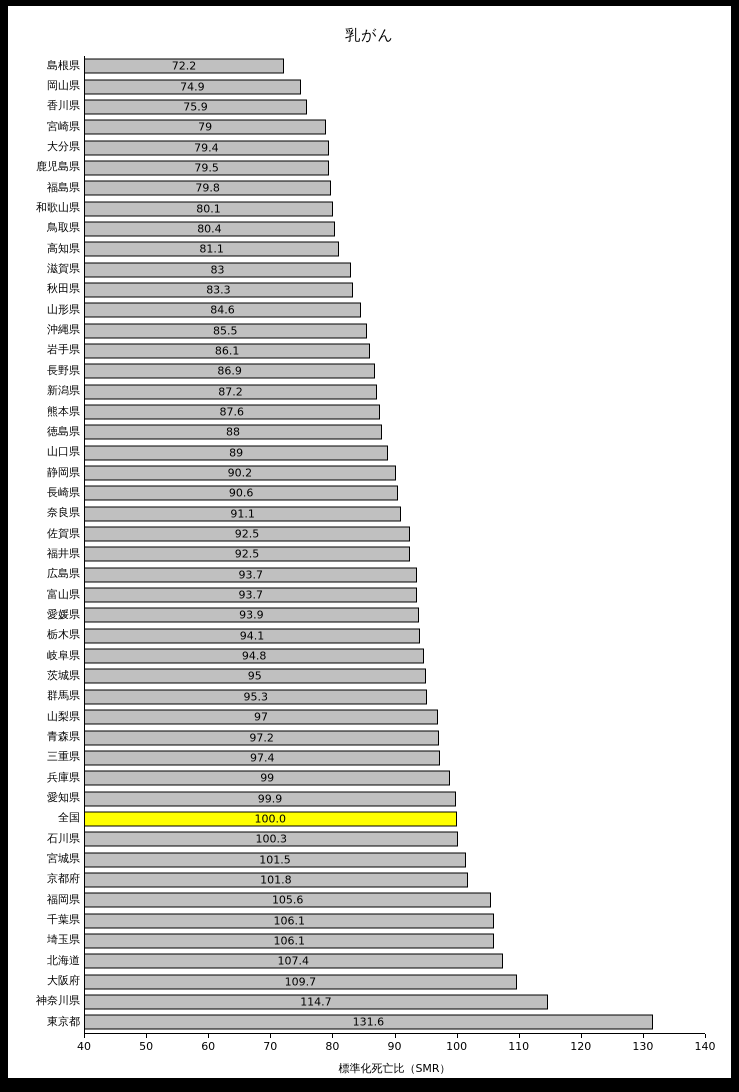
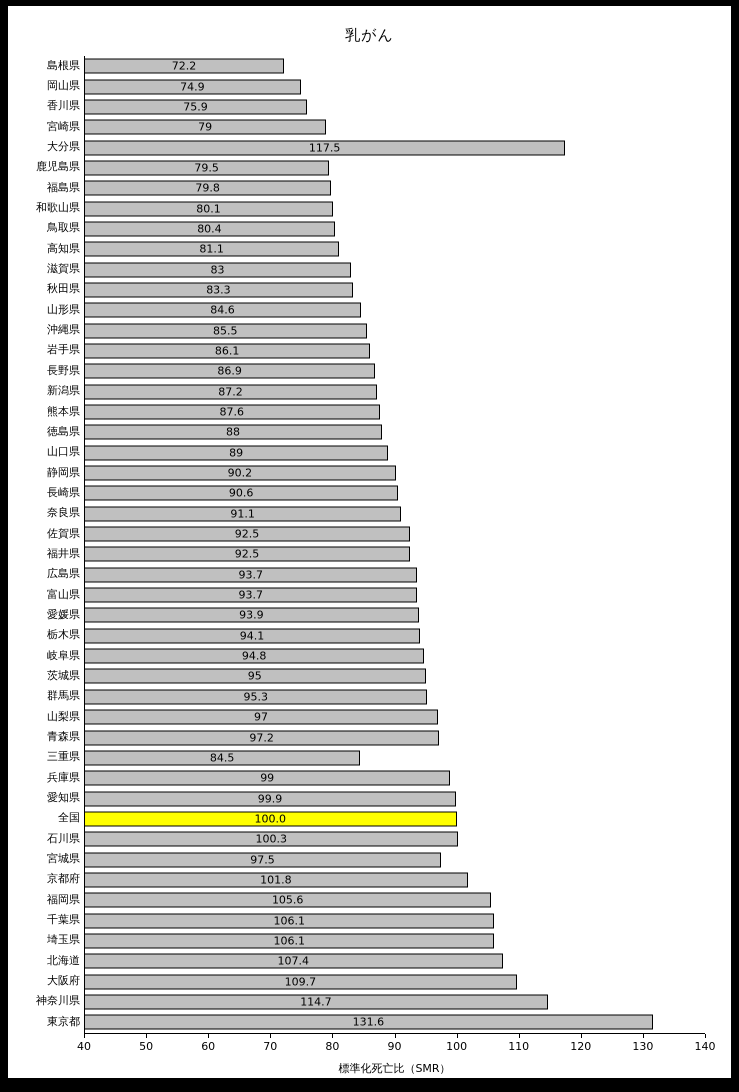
大分県: 79.4 -> 117.5
三重県: 97.4 -> 84.5
宮城県: 101.5 -> 97.5
